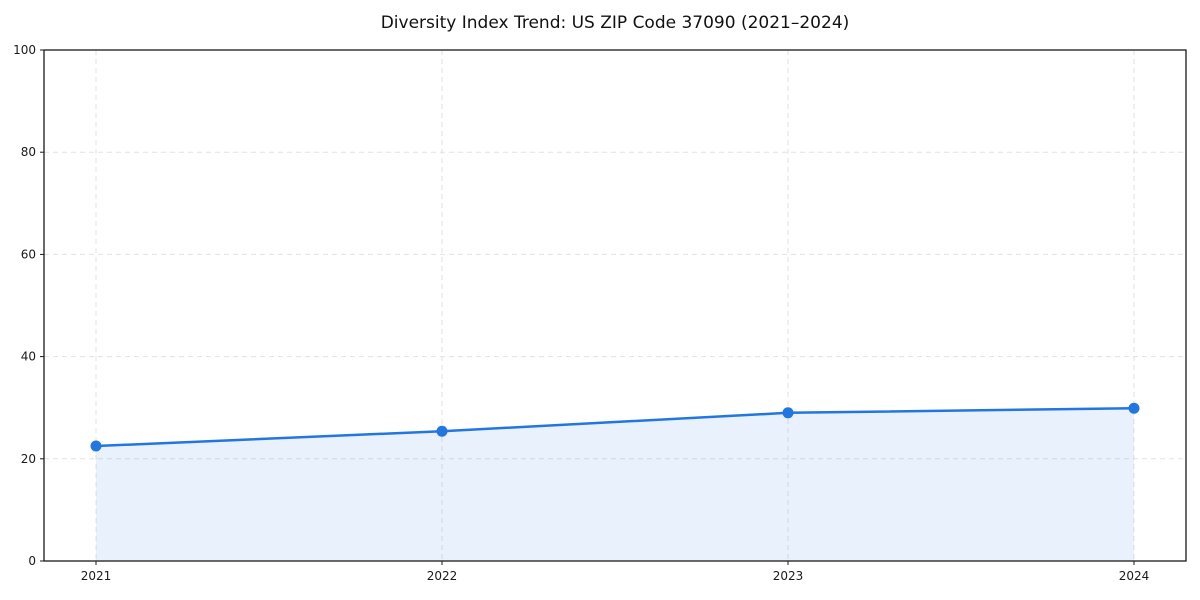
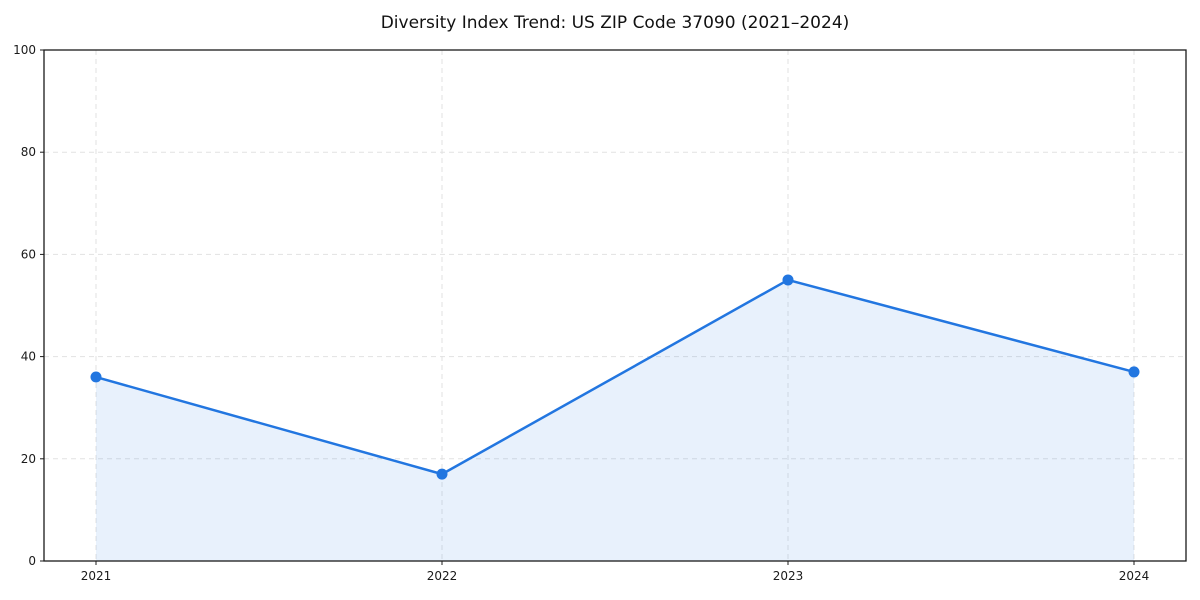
2021: 22 -> 36
2022: 25 -> 17
2023: 29 -> 55
2024: 30 -> 37
